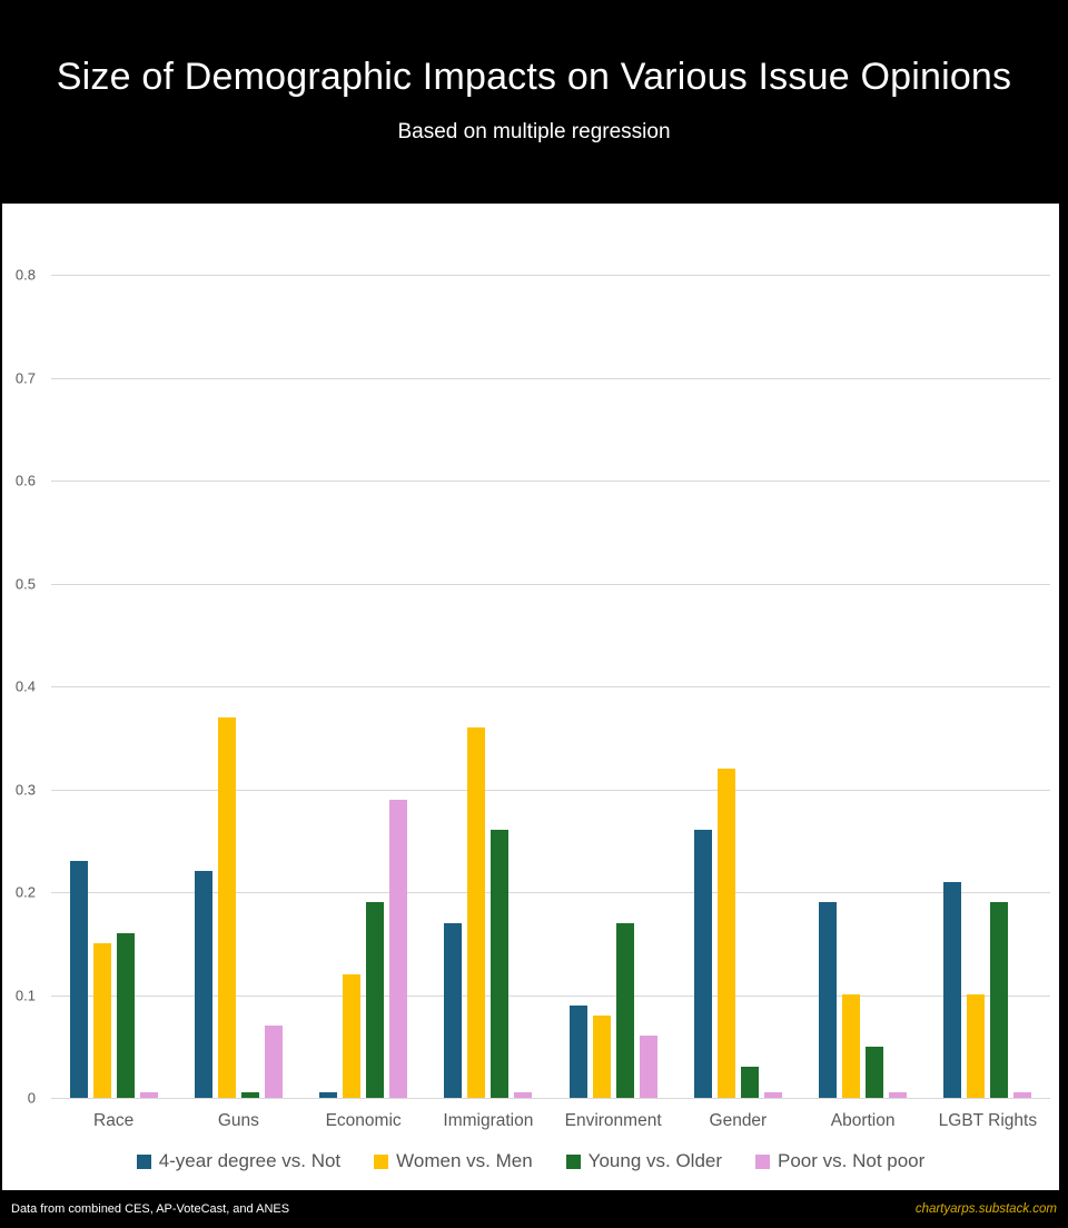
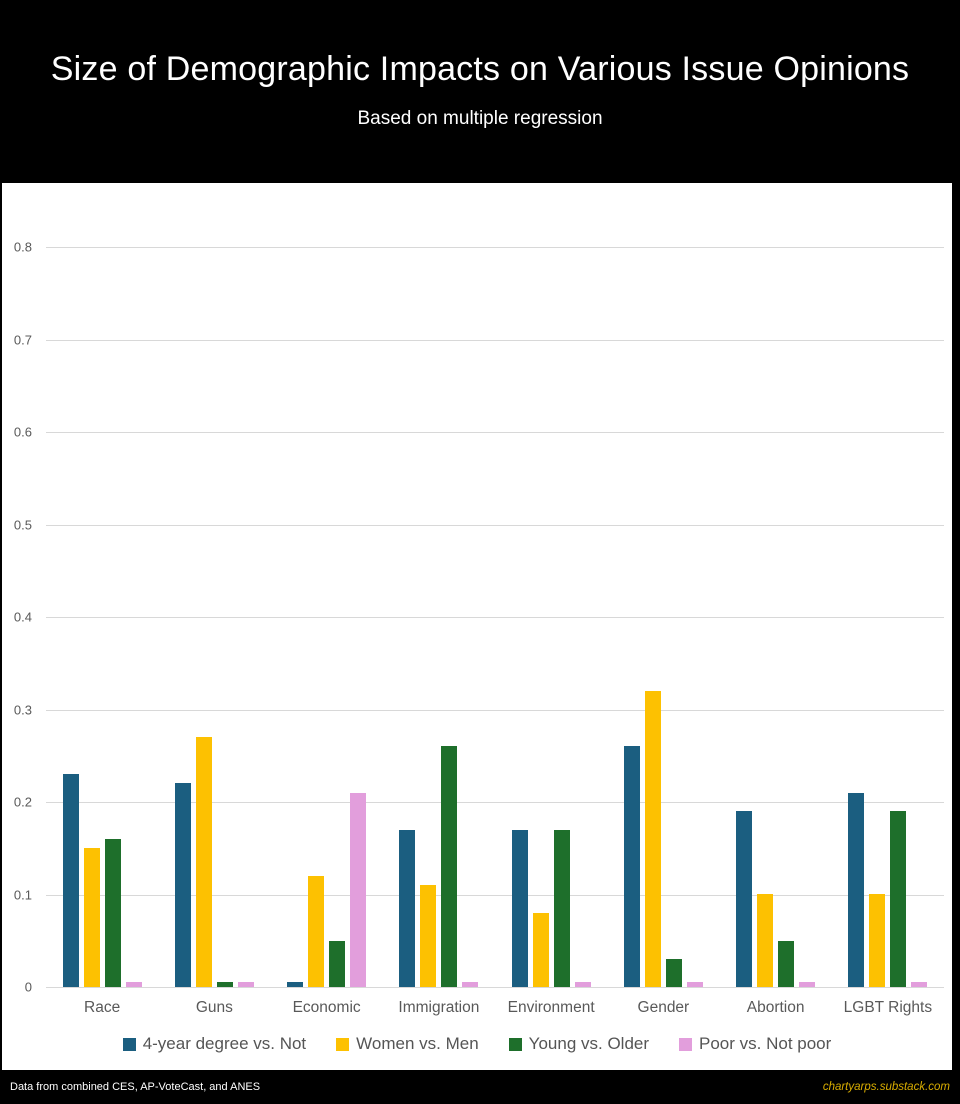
Women vs. Men/Guns: 0.37 -> 0.27
Poor vs. Not poor/Guns: 0.07 -> 0.01
Young vs. Older/Economic: 0.19 -> 0.05
Poor vs. Not poor/Economic: 0.29 -> 0.21
Women vs. Men/Immigration: 0.36 -> 0.11
4-year degree vs. Not/Environment: 0.09 -> 0.17
Poor vs. Not poor/Environment: 0.06 -> 0.01
